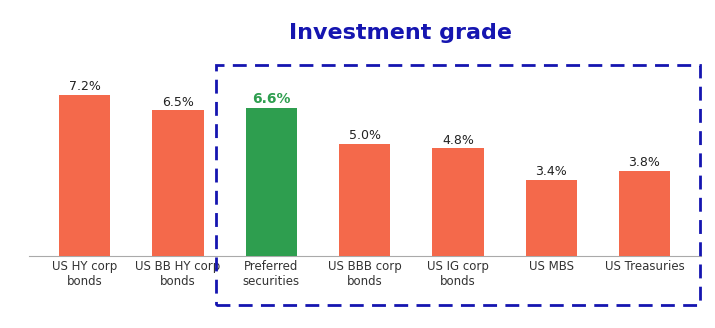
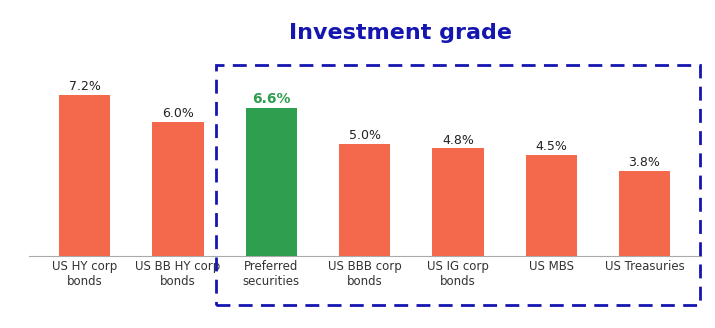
US BB HY corp bonds: 6.5% -> 6.0%
US MBS: 3.4% -> 4.5%
